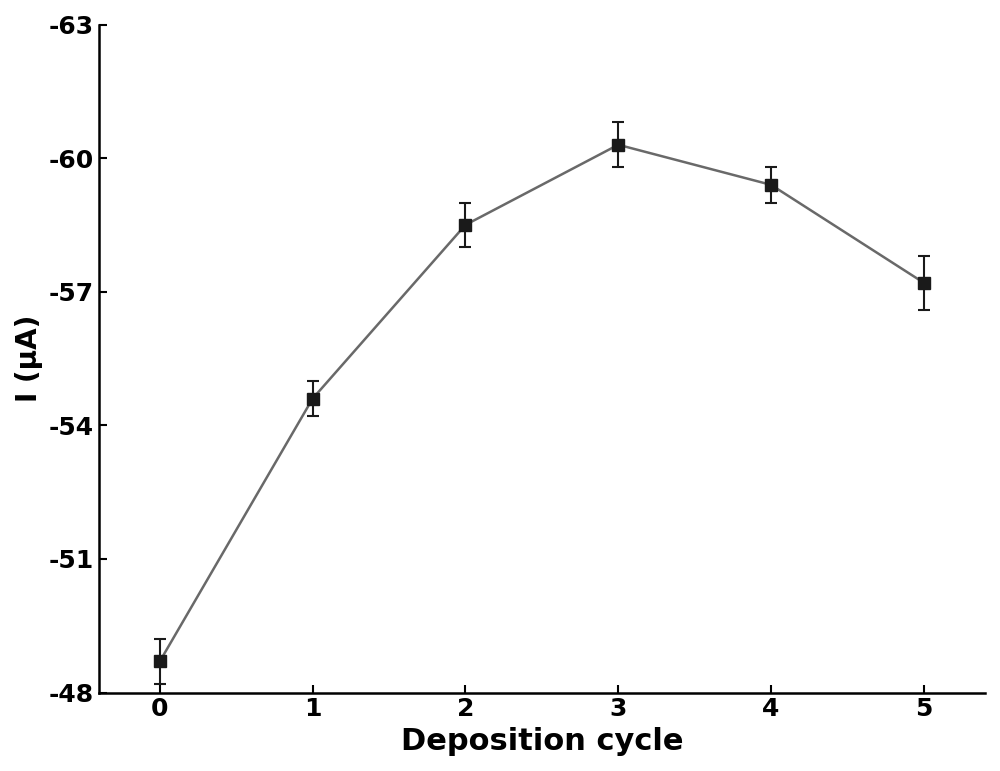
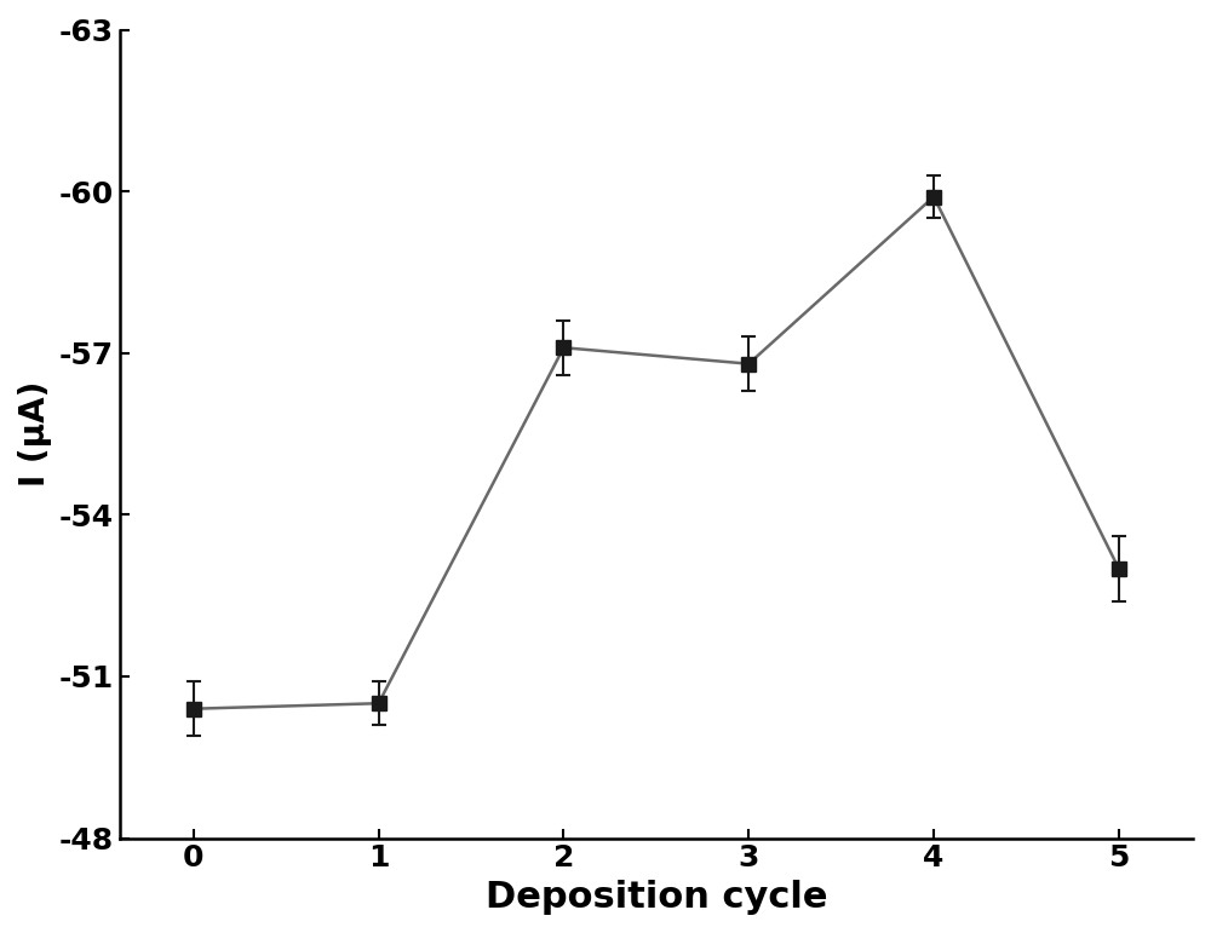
0: -48.7 -> -50.4
1: -54.6 -> -50.5
2: -58.5 -> -57.1
3: -60.3 -> -56.8
4: -59.4 -> -59.9
5: -57.2 -> -53.0
